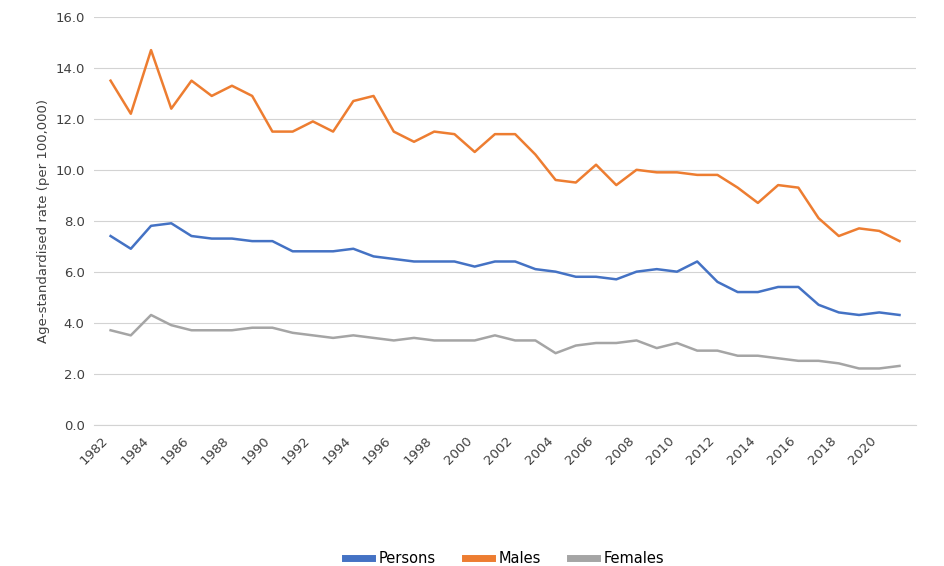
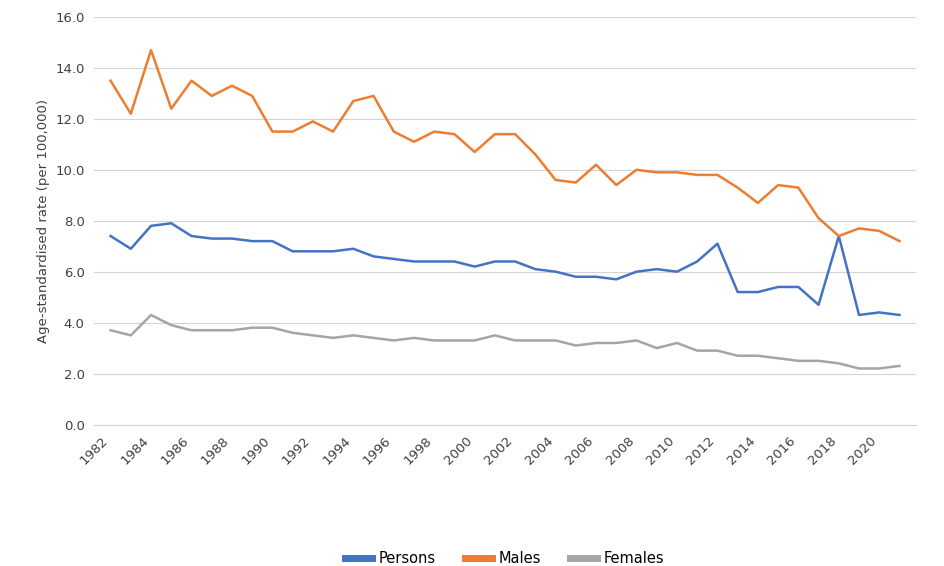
Females/2004: 2.8 -> 3.3
Persons/2012: 5.6 -> 7.1
Persons/2018: 4.4 -> 7.4
